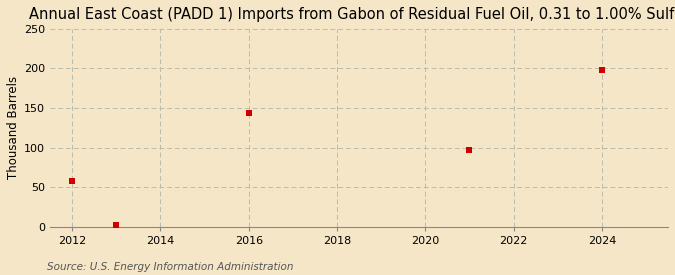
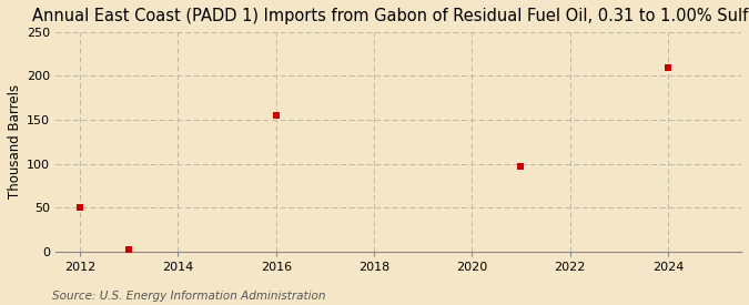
2012: 58 -> 50
2016: 144 -> 155
2024: 198 -> 209
